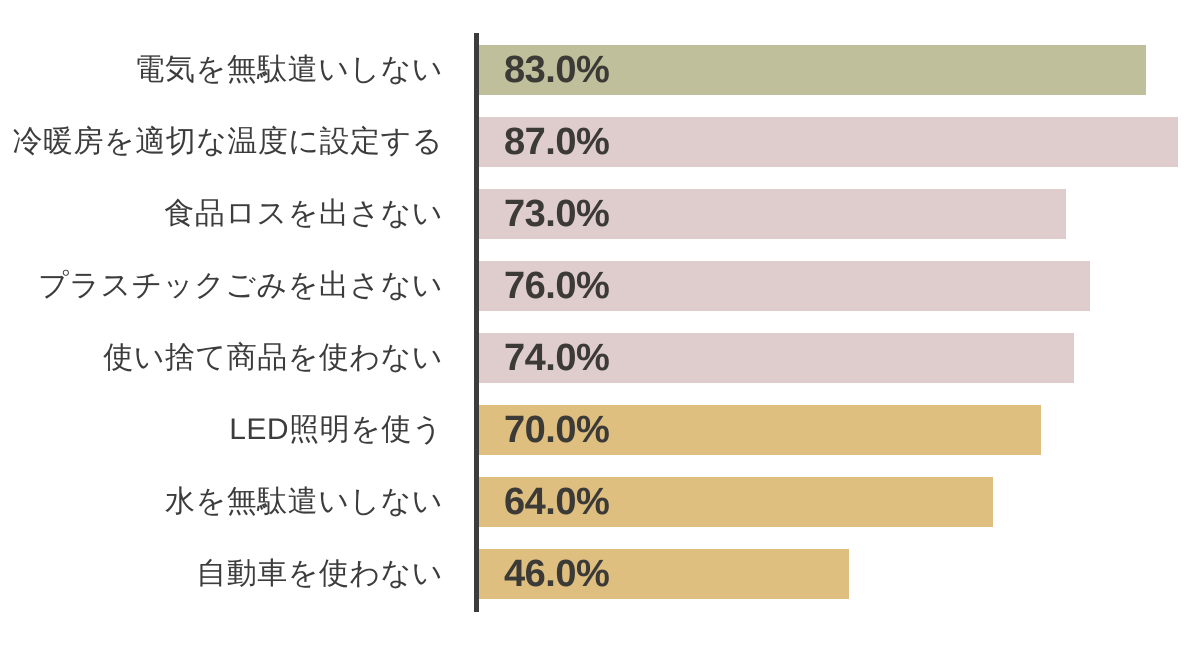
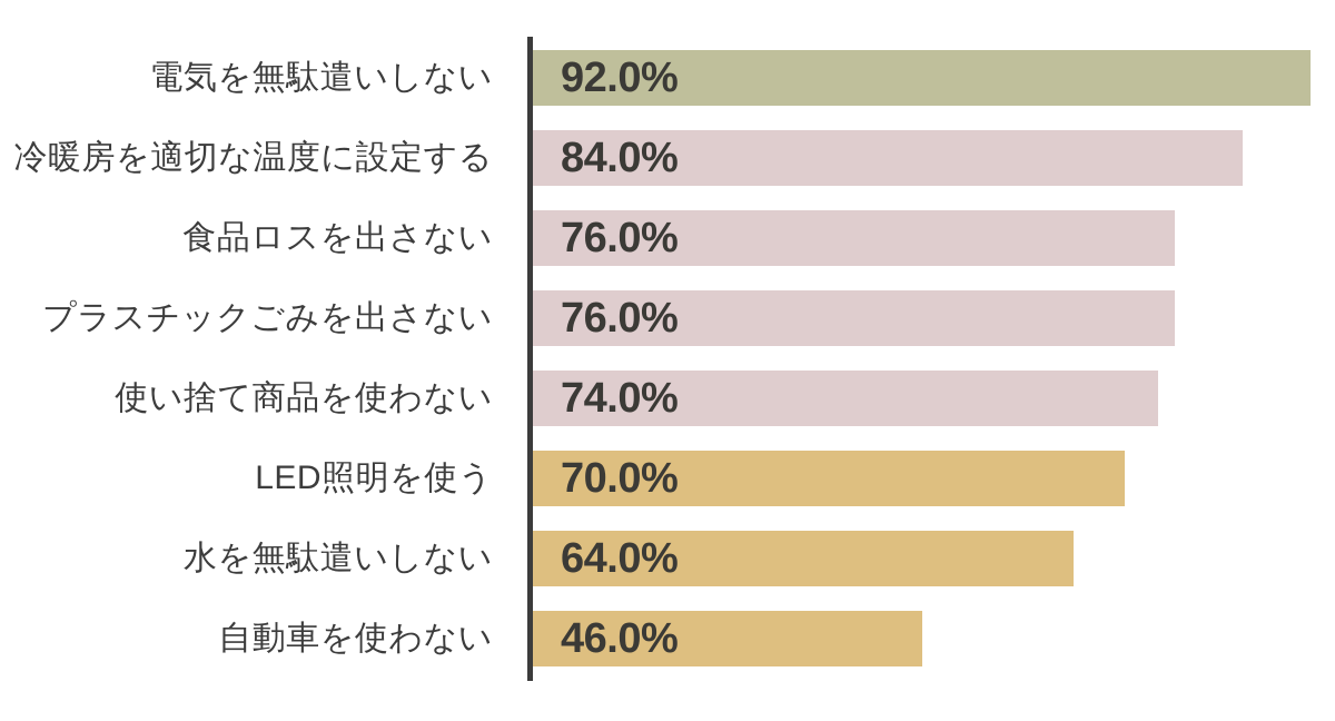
電気を無駄遣いしない: 83.0% -> 92.0%
冷暖房を適切な温度に設定する: 87.0% -> 84.0%
食品ロスを出さない: 73.0% -> 76.0%
